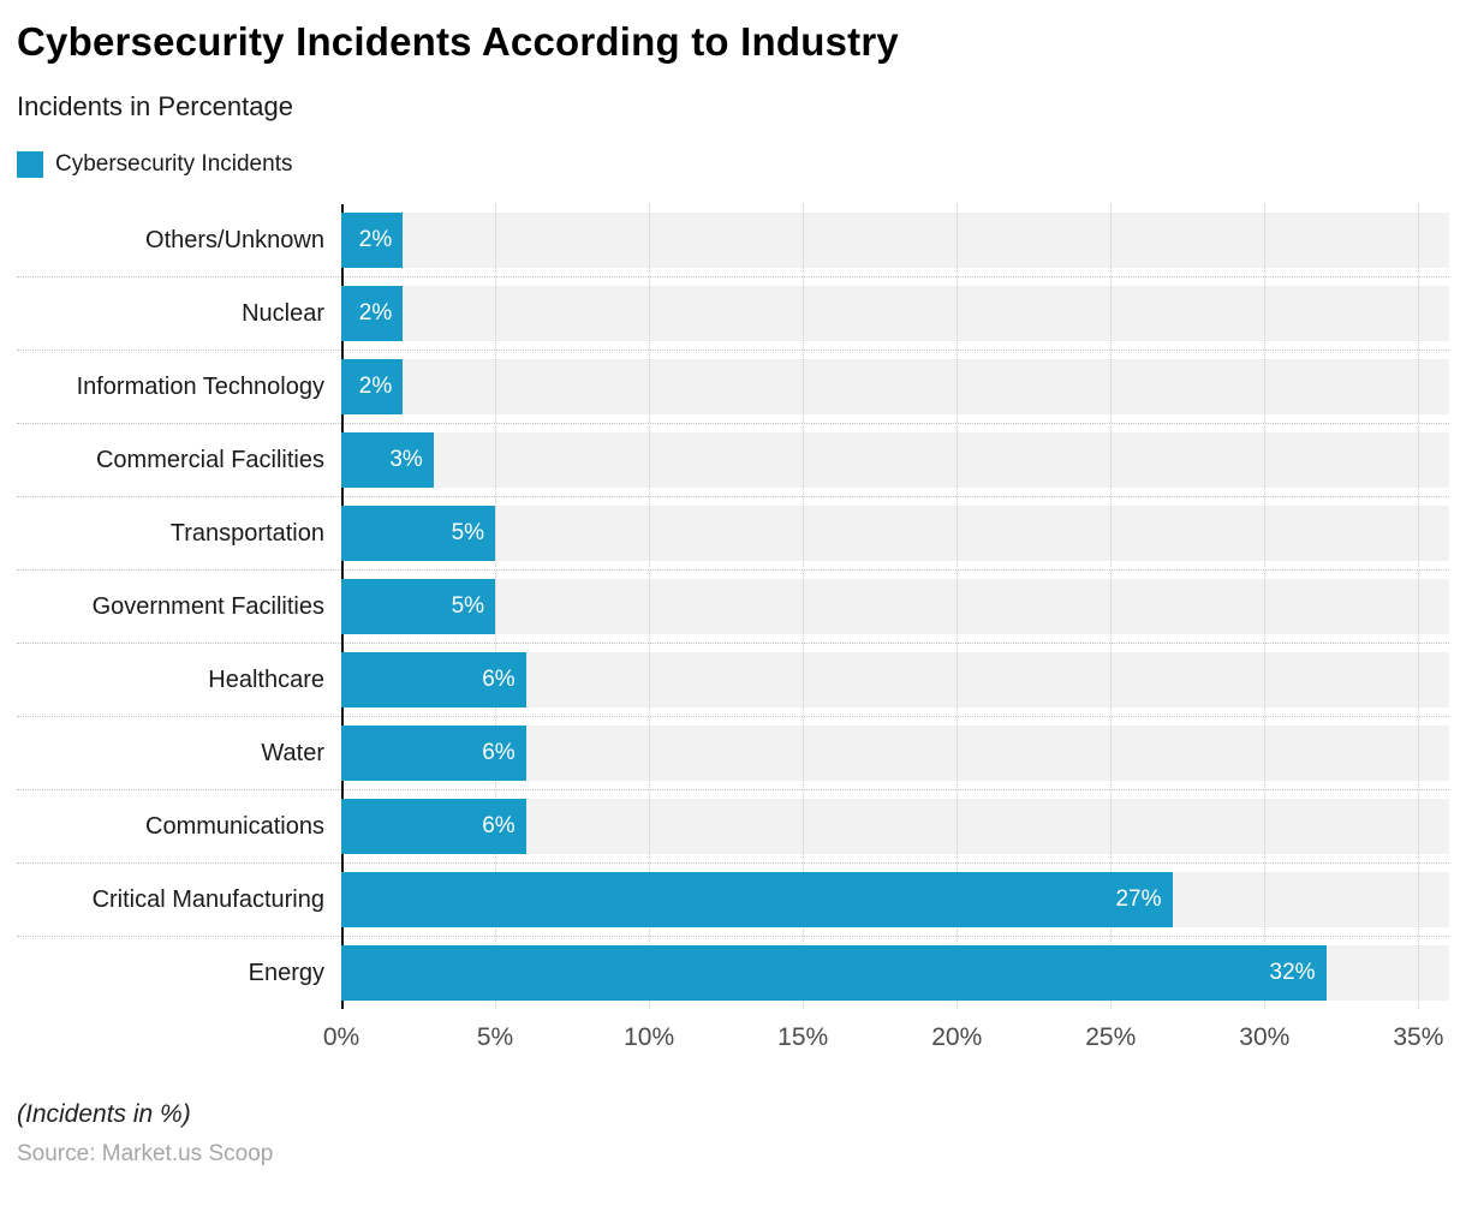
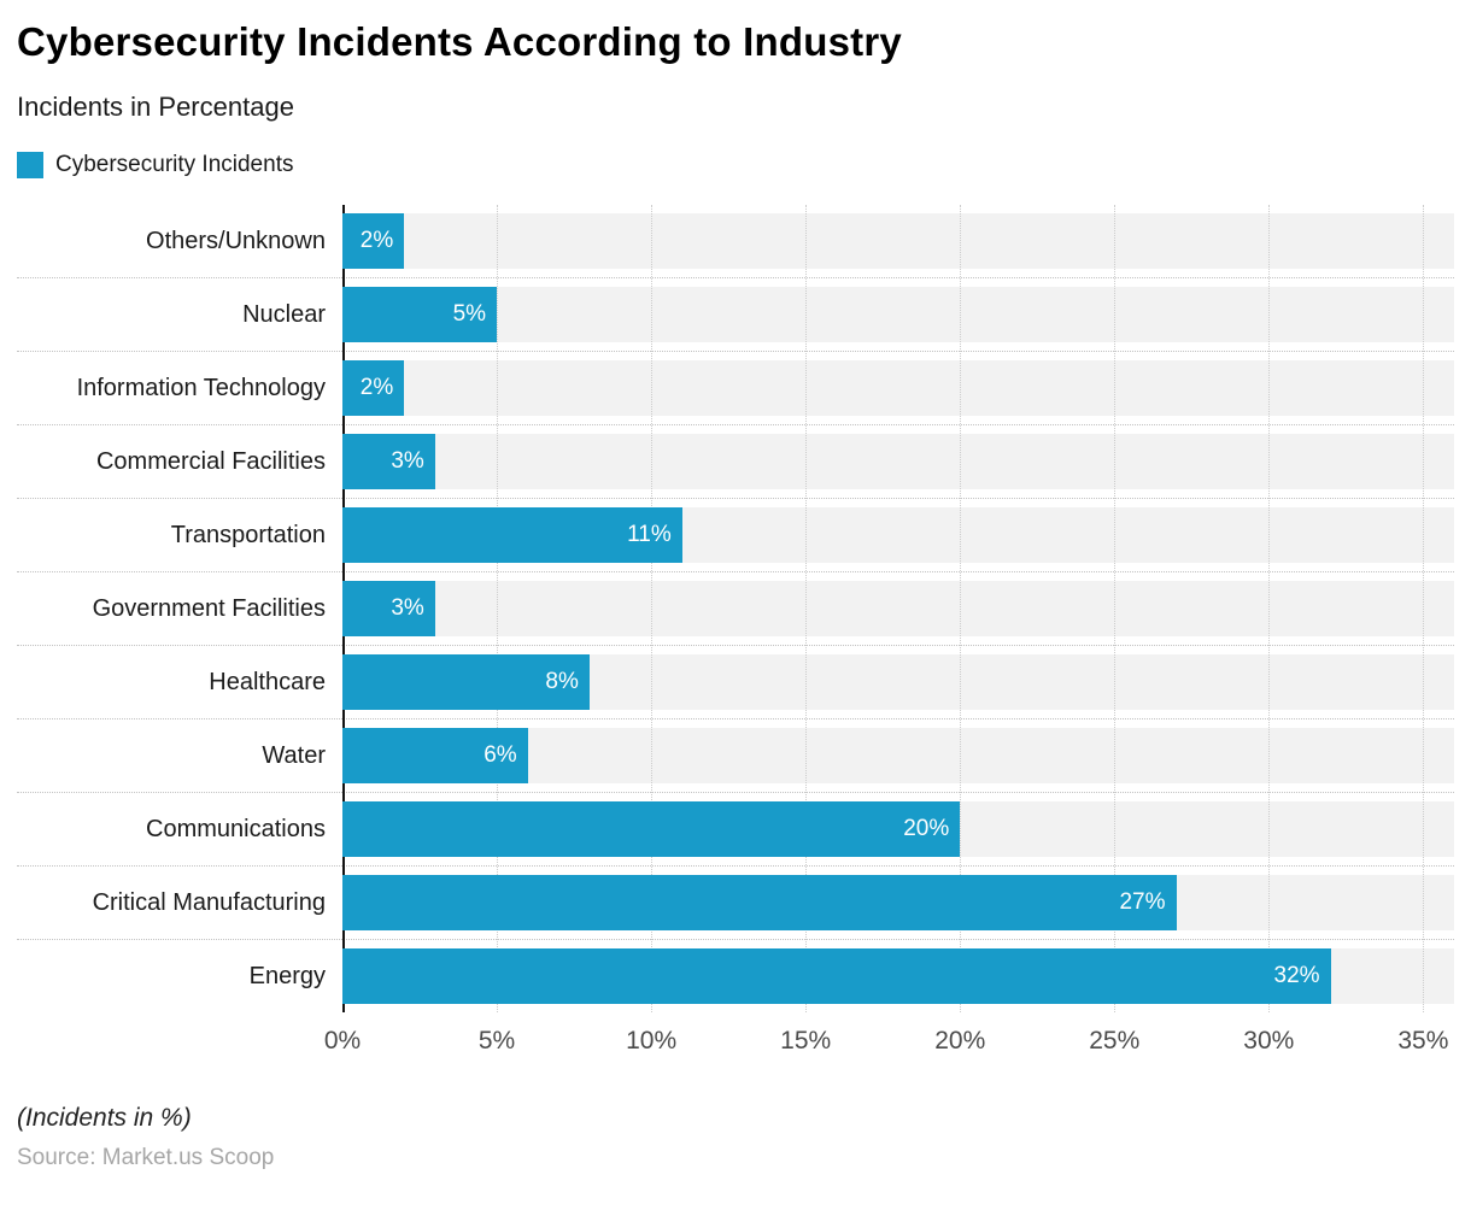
Nuclear: 2% -> 5%
Transportation: 5% -> 11%
Government Facilities: 5% -> 3%
Healthcare: 6% -> 8%
Communications: 6% -> 20%
